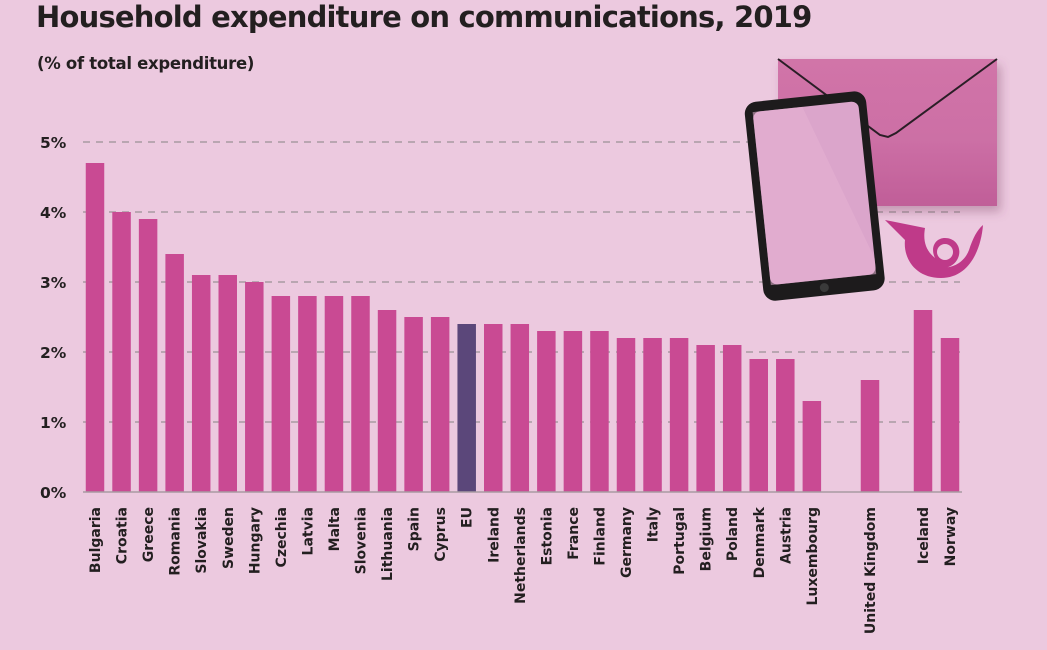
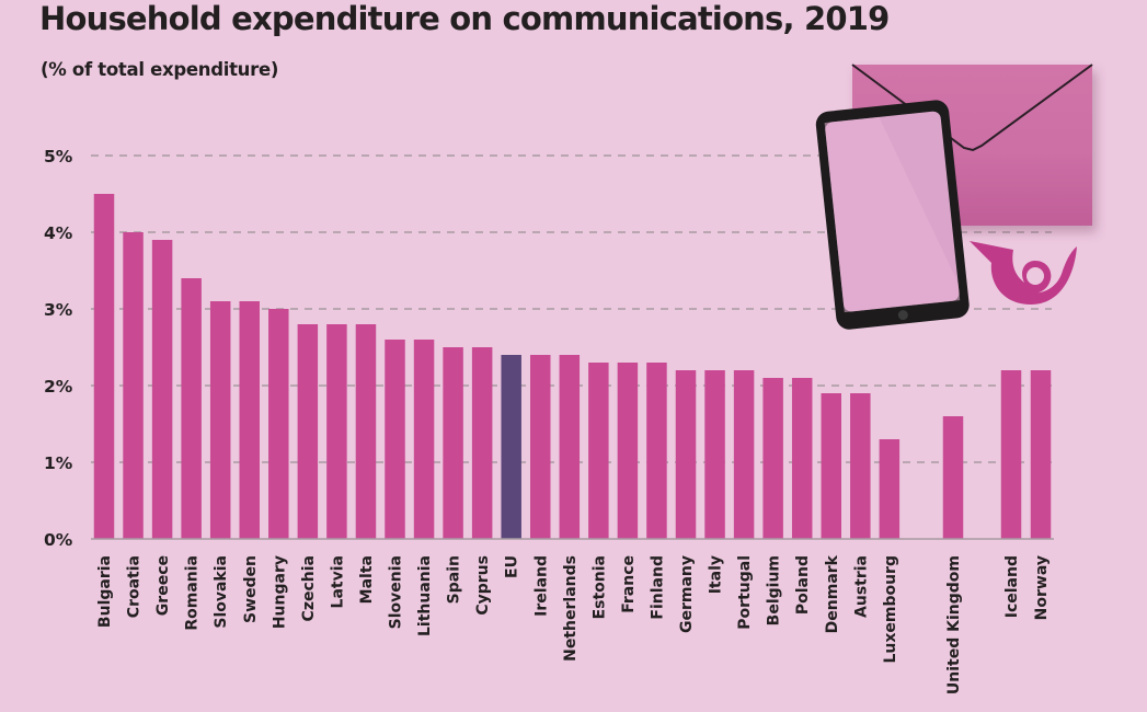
Bulgaria: 4.7% -> 4.5%
Slovenia: 2.8% -> 2.6%
Iceland: 2.6% -> 2.2%
